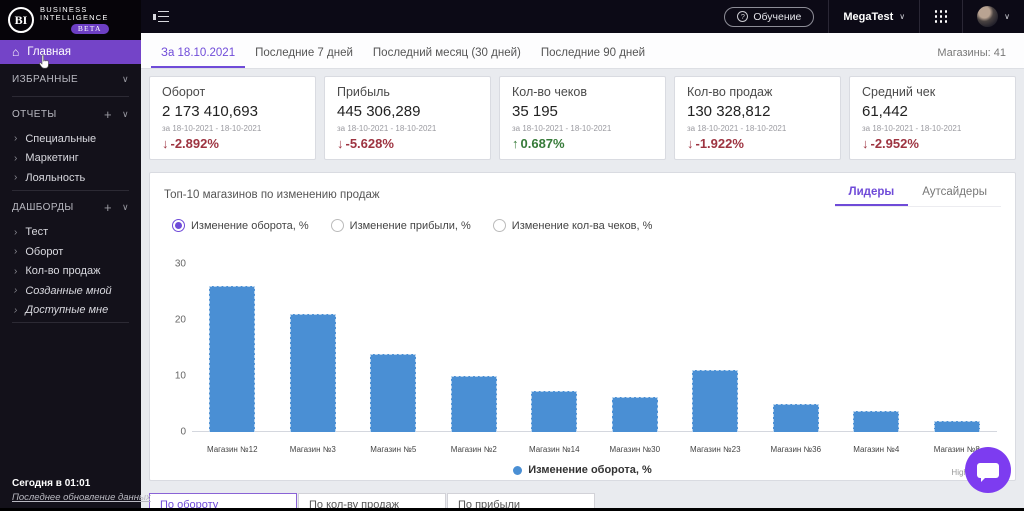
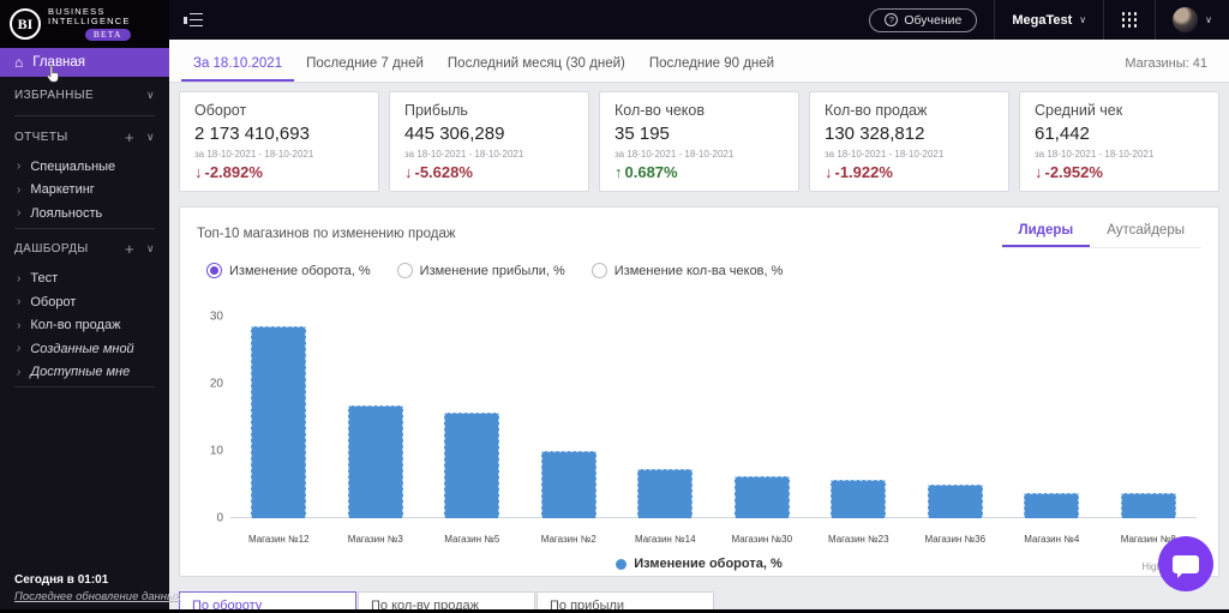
Магазин №12: 26 -> 28
Магазин №3: 21 -> 17
Магазин №5: 14 -> 16
Магазин №23: 11 -> 6
Магазин №8: 2 -> 4
